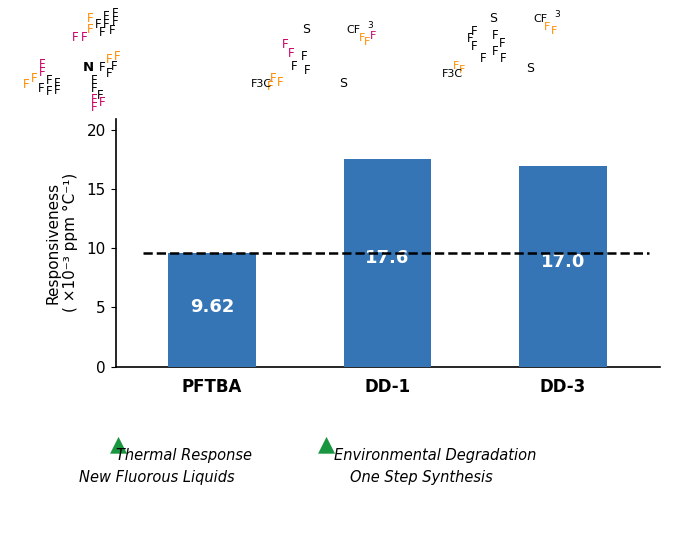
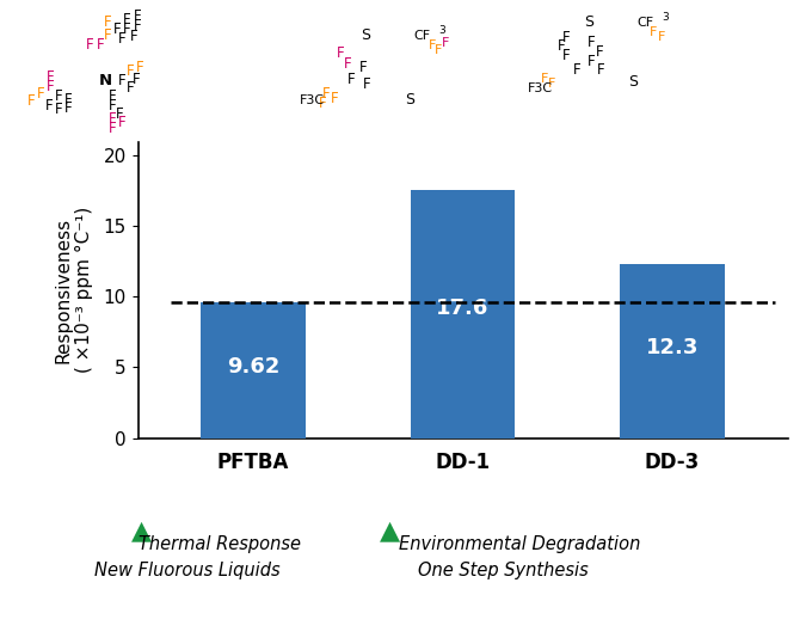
DD-3: 17.0 -> 12.3
